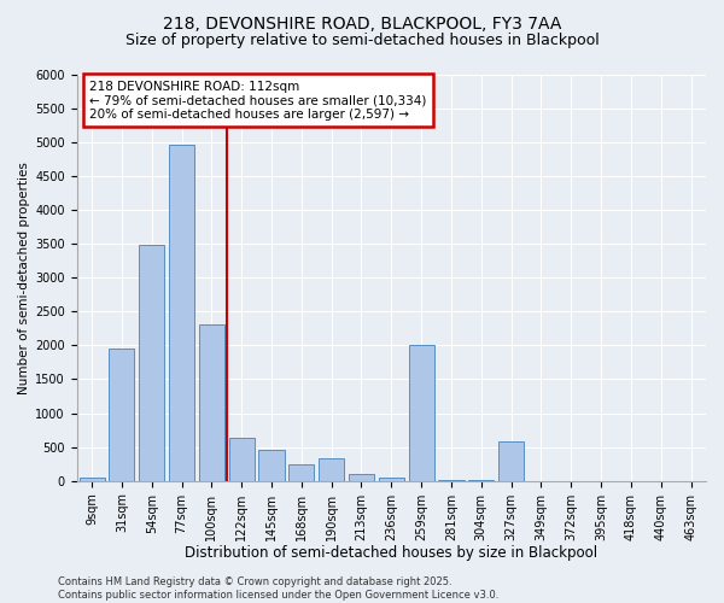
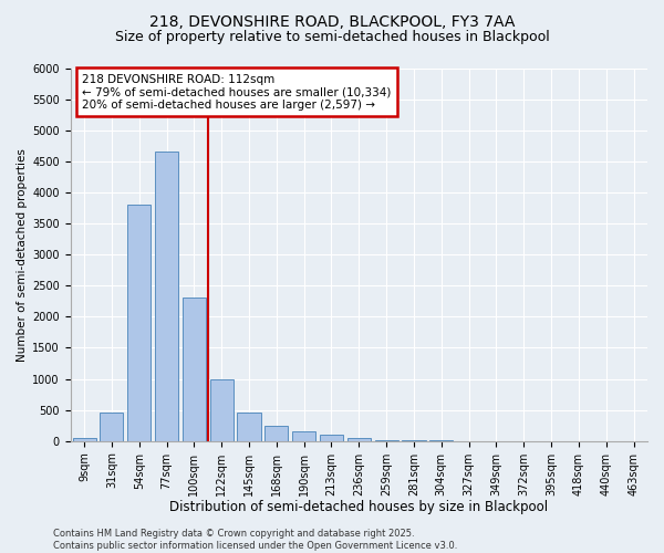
31sqm: 1960 -> 450
54sqm: 3480 -> 3800
77sqm: 4960 -> 4650
122sqm: 640 -> 1000
190sqm: 340 -> 150
259sqm: 2000 -> 10
327sqm: 580 -> 0
